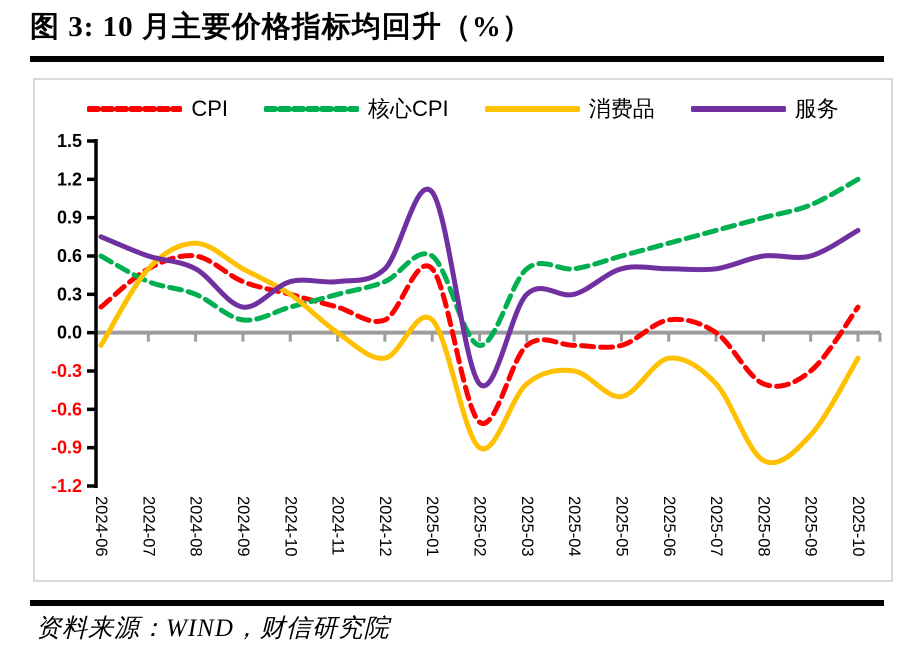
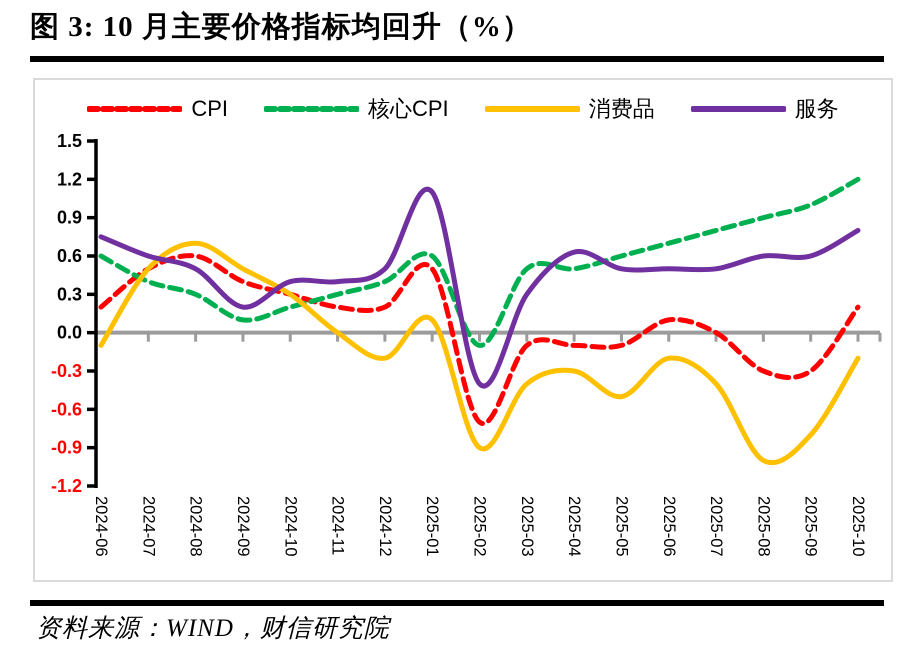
CPI/2024-12: 0.1 -> 0.2
服务/2025-04: 0.30 -> 0.63
CPI/2025-08: -0.4 -> -0.3
